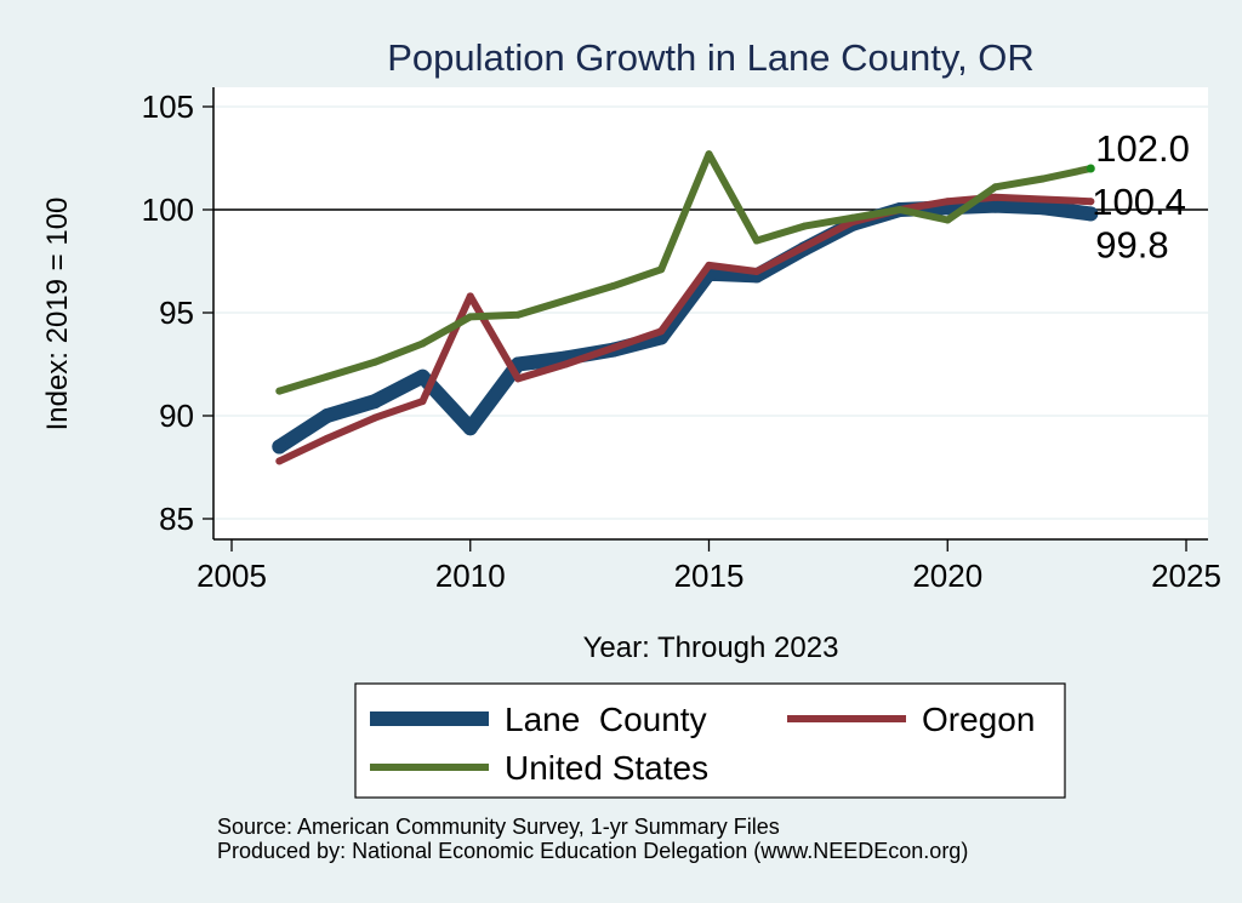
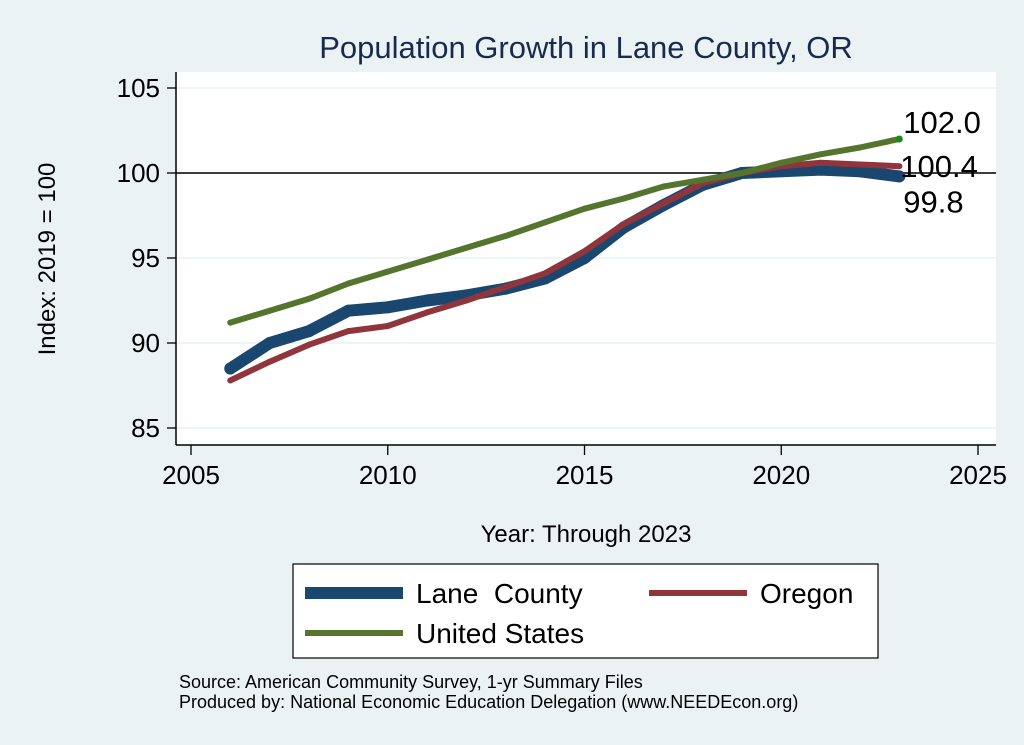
Lane County/2010: 89.4 -> 92.1
Oregon/2010: 95.8 -> 91.0
United States/2010: 94.8 -> 94.2
Lane County/2015: 96.9 -> 95.0
Oregon/2015: 97.3 -> 95.4
United States/2015: 102.7 -> 97.9
United States/2020: 99.5 -> 100.6
